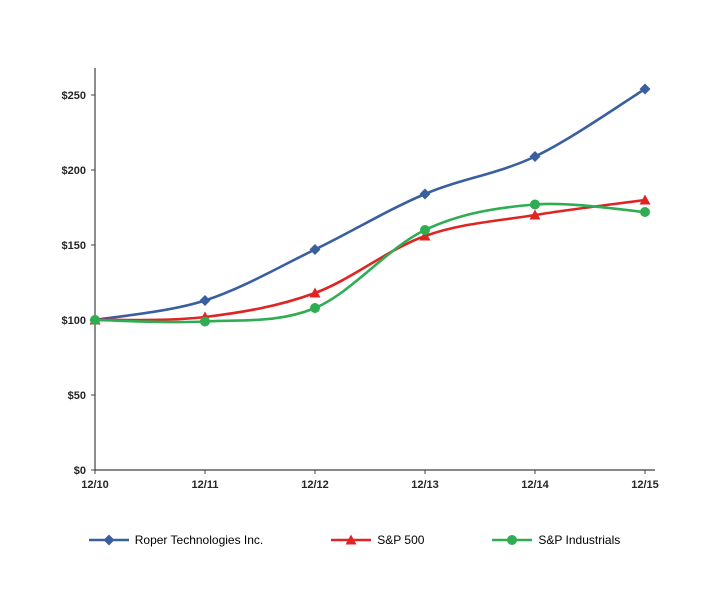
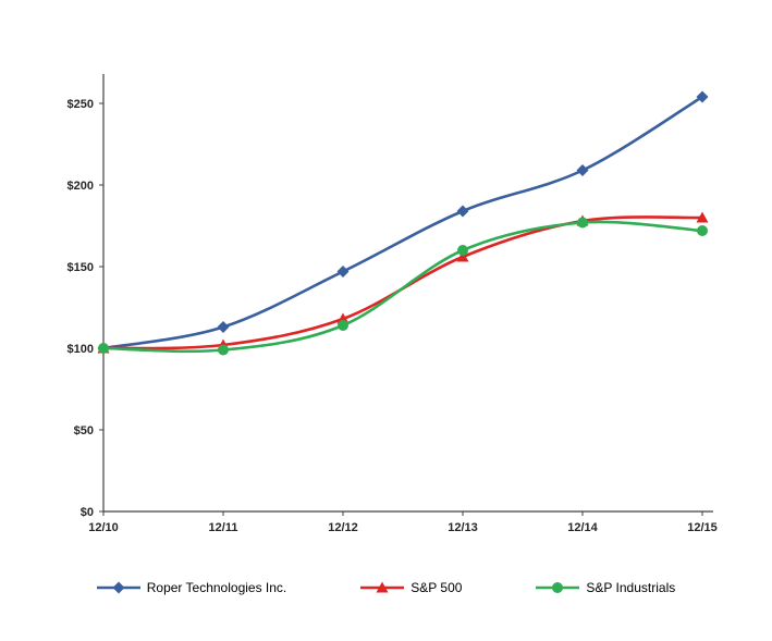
S&P Industrials/12/12: $108 -> $114
S&P 500/12/14: $170 -> $178
